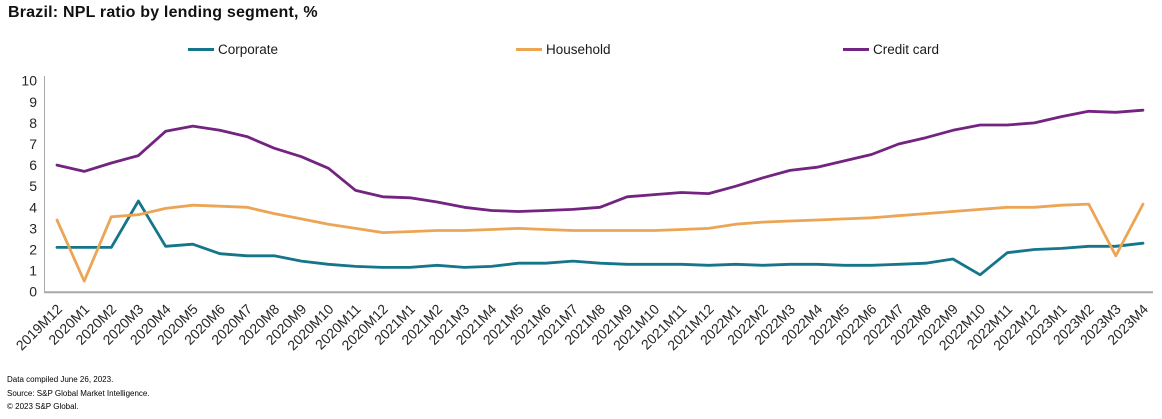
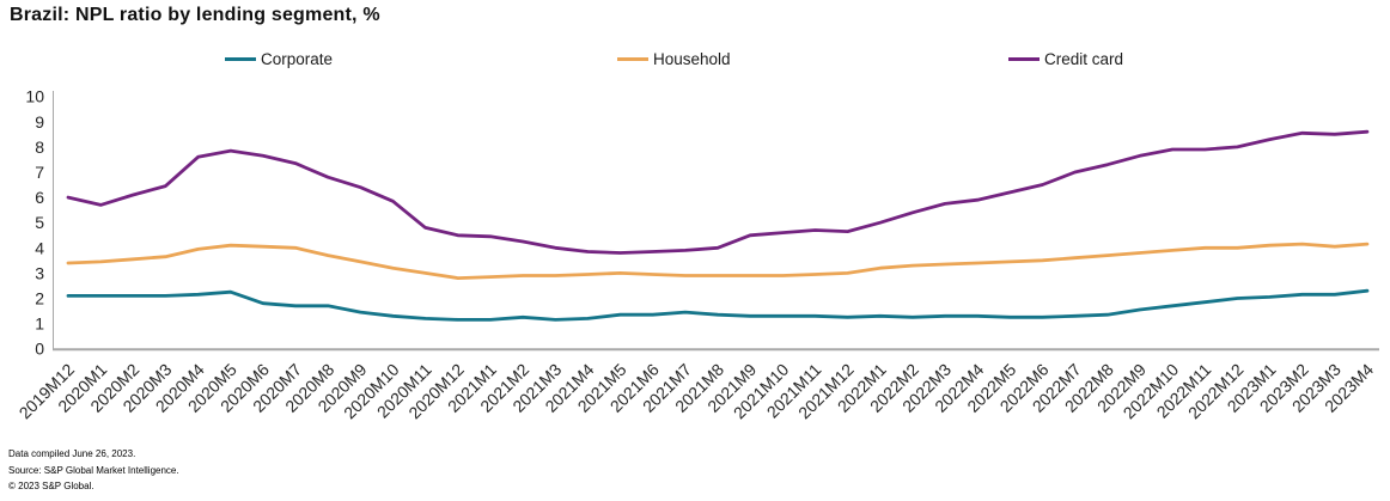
Household/2020M1: 0.5 -> 3.5
Corporate/2020M3: 4.3 -> 2.1
Corporate/2022M10: 0.8 -> 1.7
Household/2023M3: 1.7 -> 4.0
